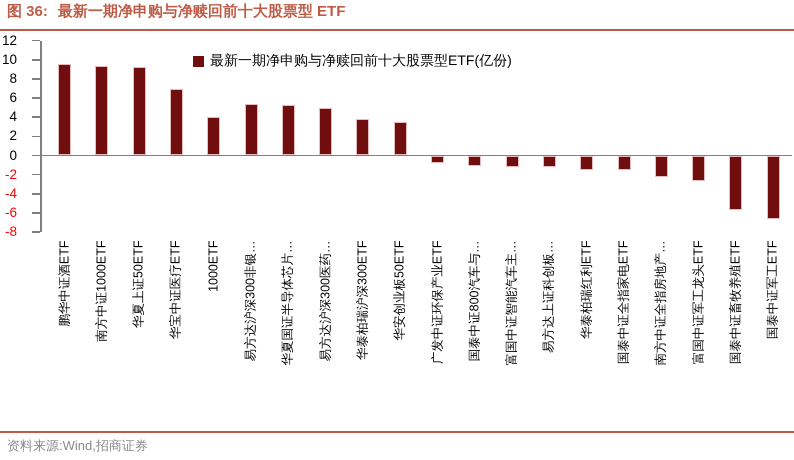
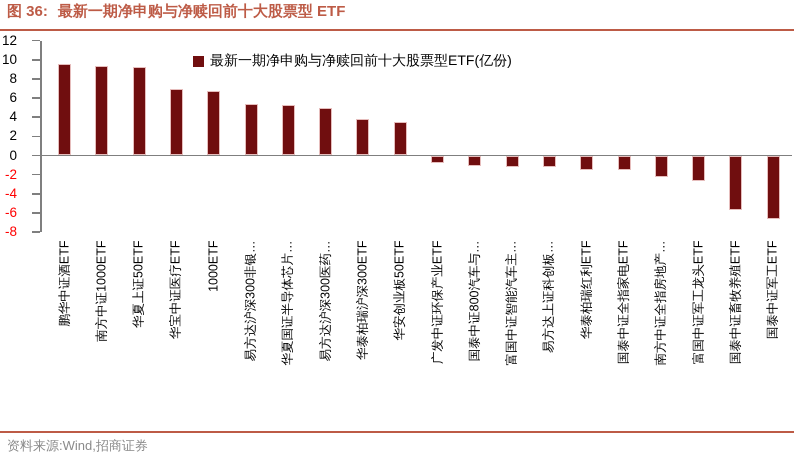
1000ETF: 4 -> 7
